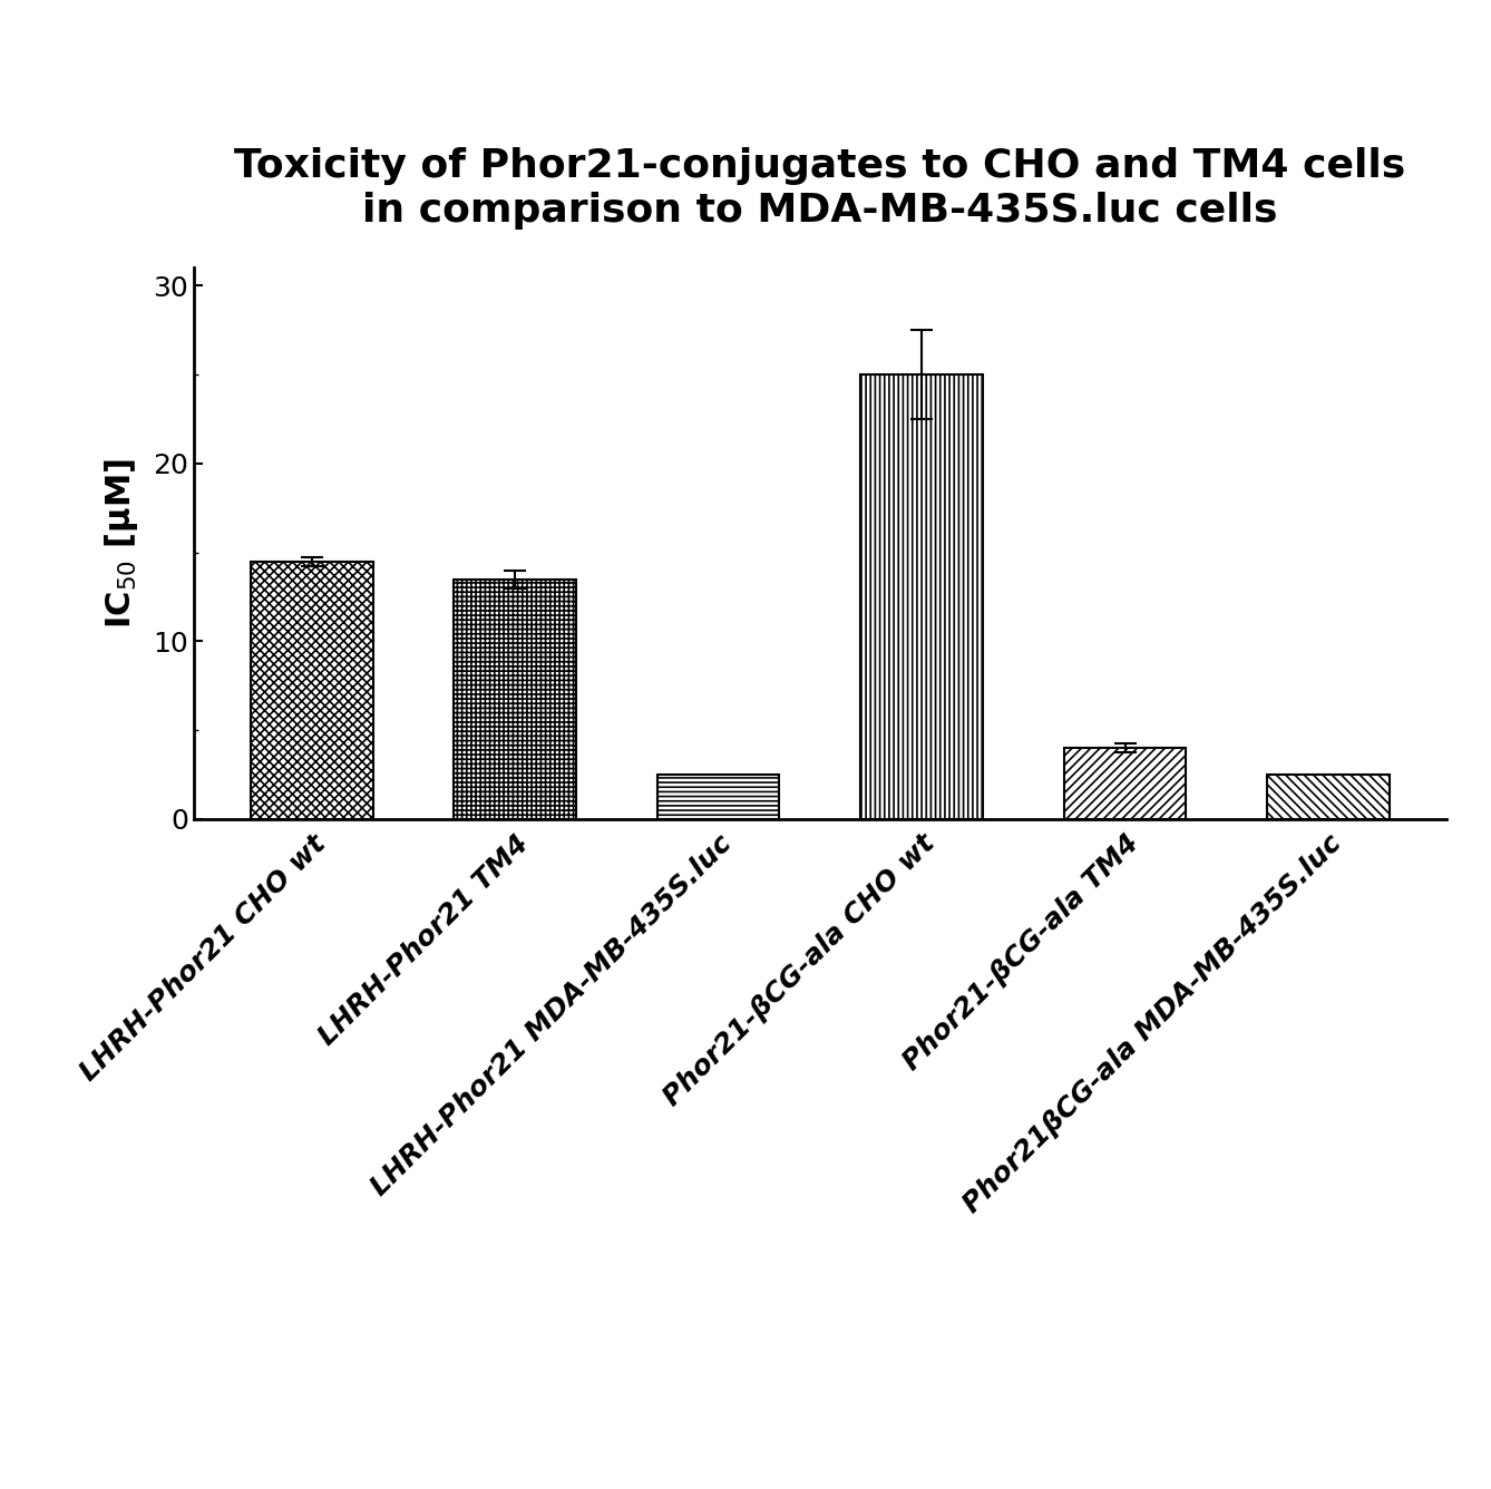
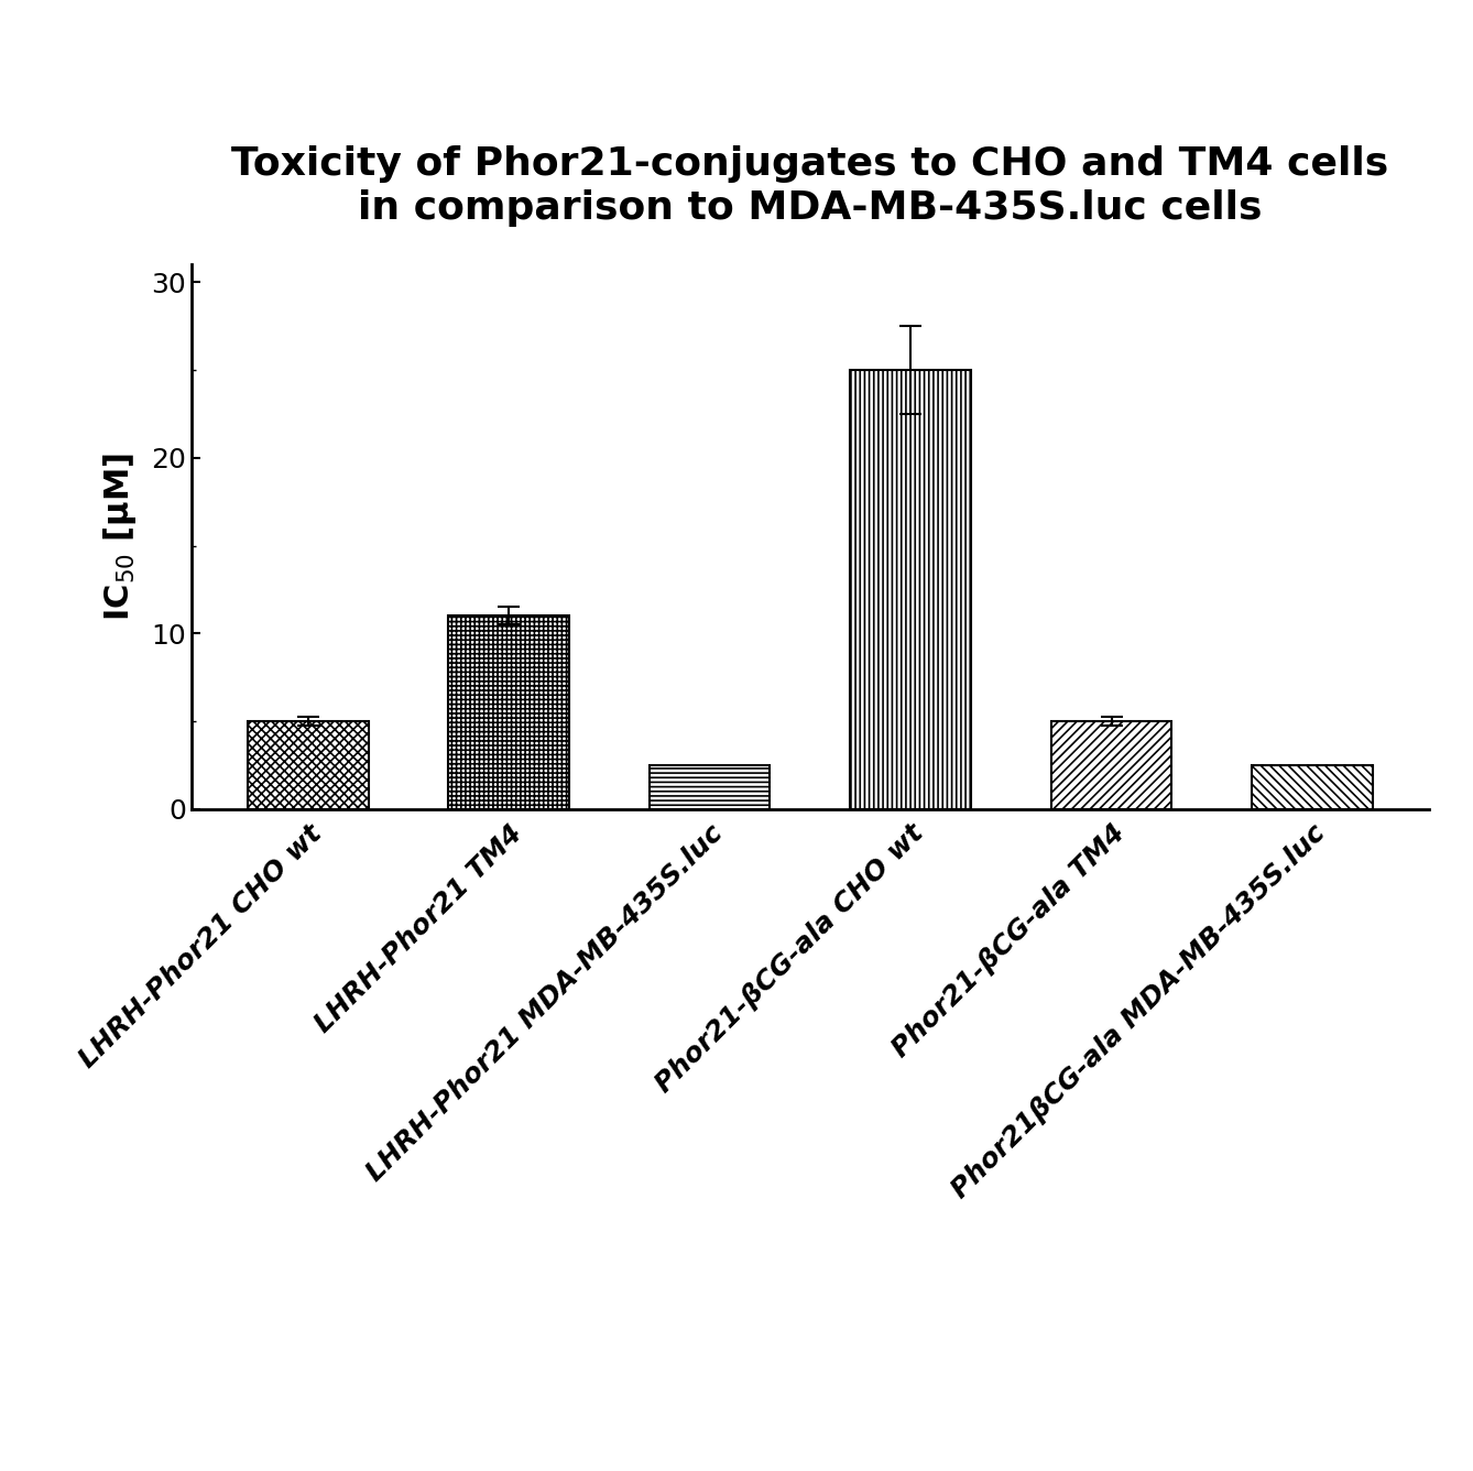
LHRH-Phor21 CHO wt: 14.5 -> 5.0
LHRH-Phor21 TM4: 13.5 -> 11.0
Phor21-βCG-ala TM4: 4.0 -> 5.0
